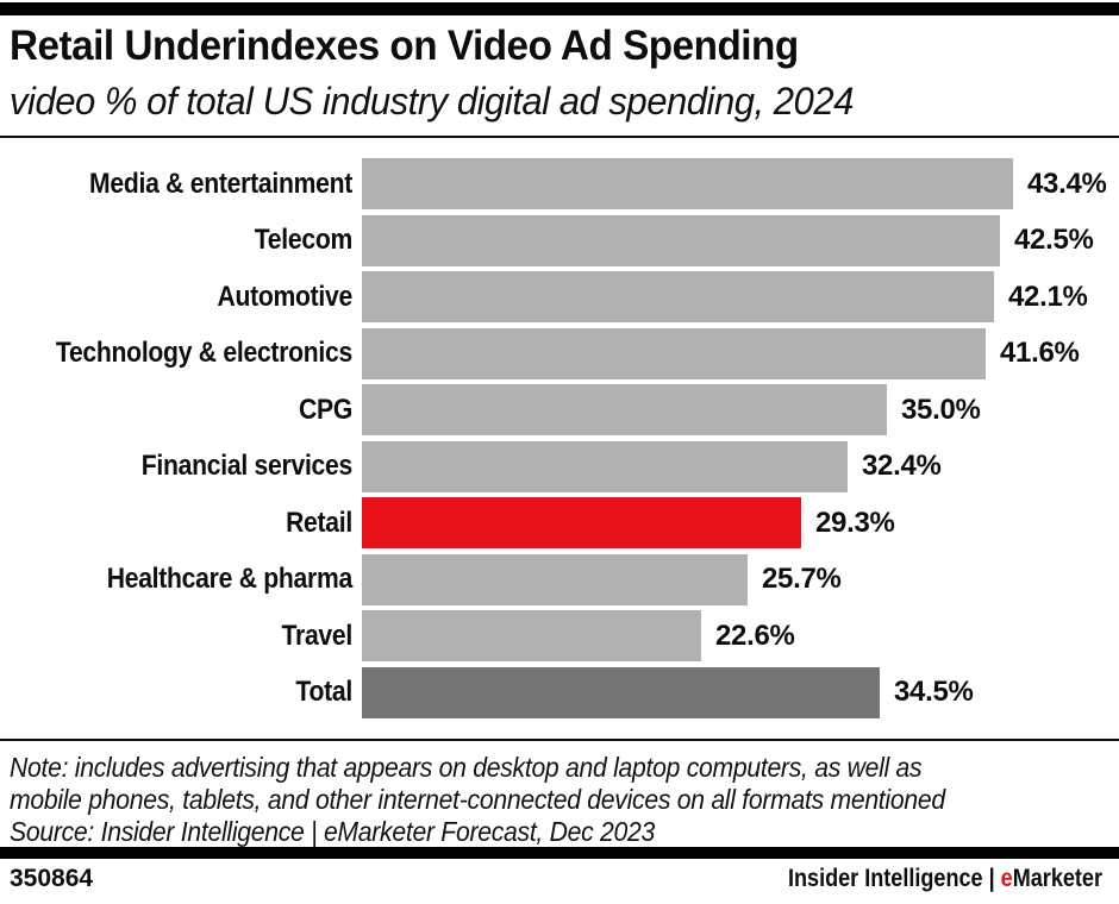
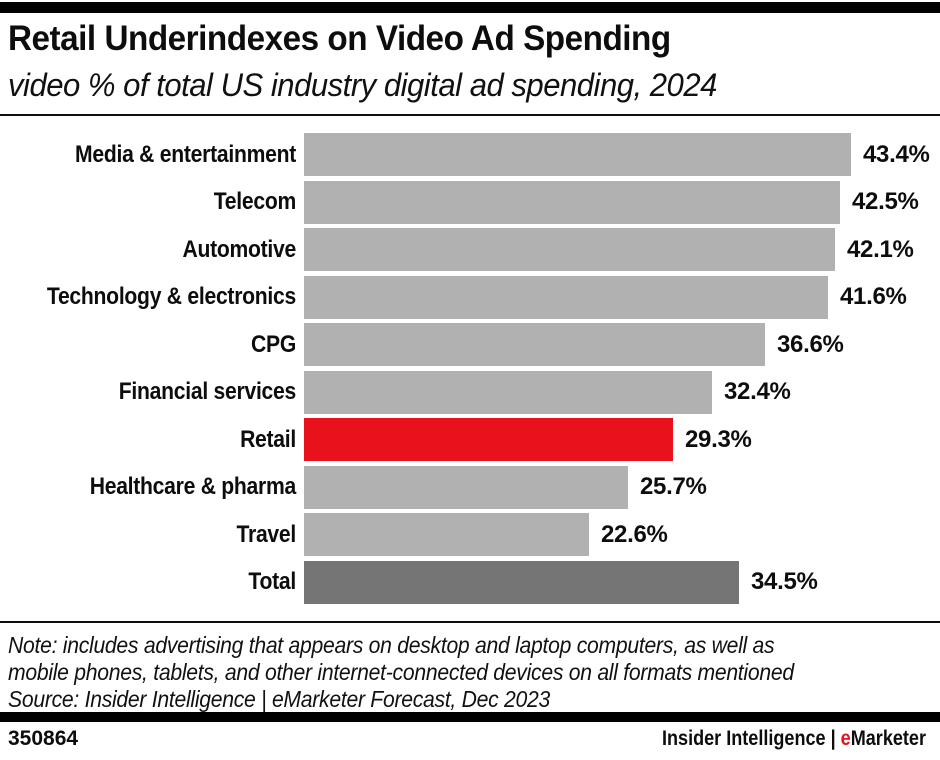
CPG: 35.0% -> 36.6%
